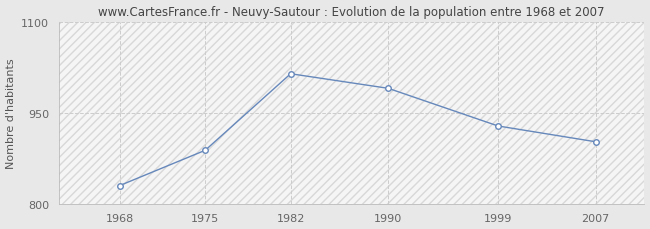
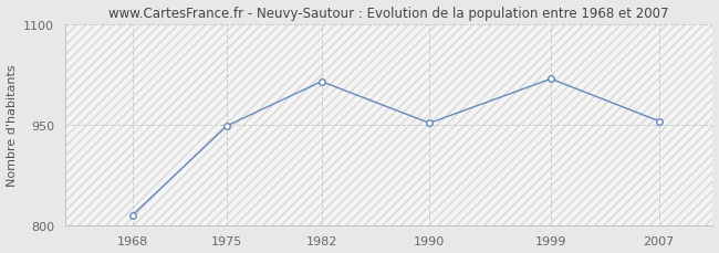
1968: 830 -> 815
1975: 888 -> 948
1990: 990 -> 952
1999: 928 -> 1018
2007: 902 -> 955
